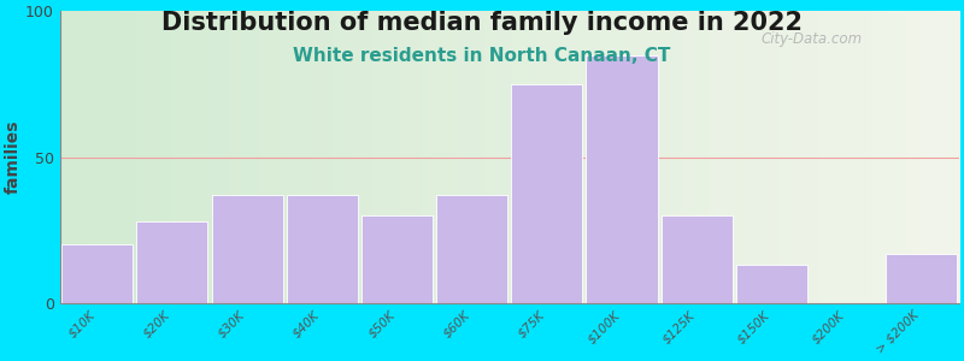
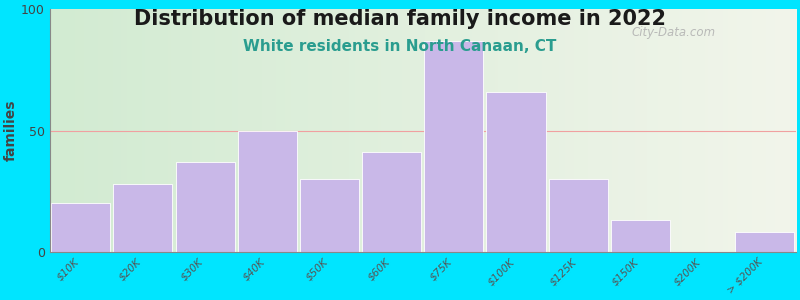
$40K: 37 -> 50
$60K: 37 -> 41
$75K: 75 -> 87
$100K: 85 -> 66
> $200K: 17 -> 8
